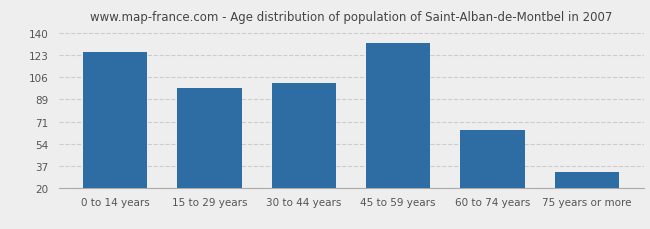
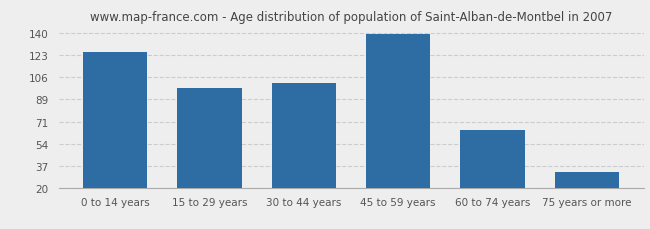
45 to 59 years: 132 -> 139
